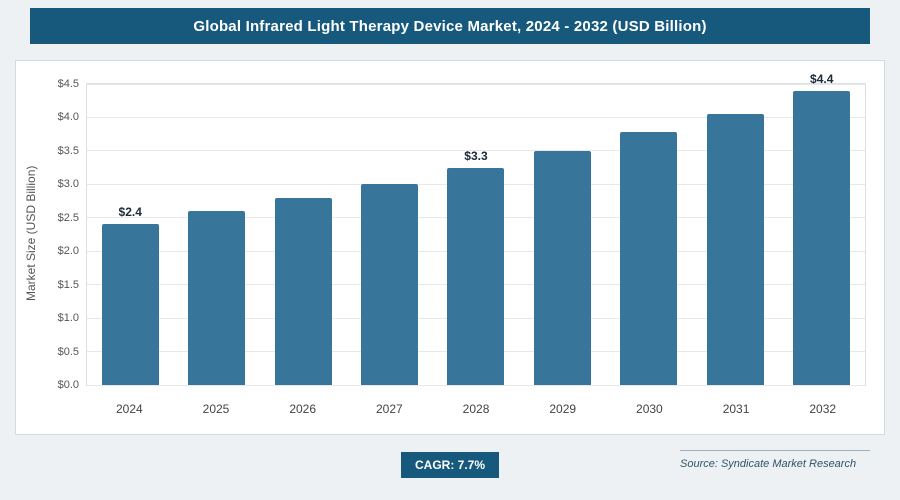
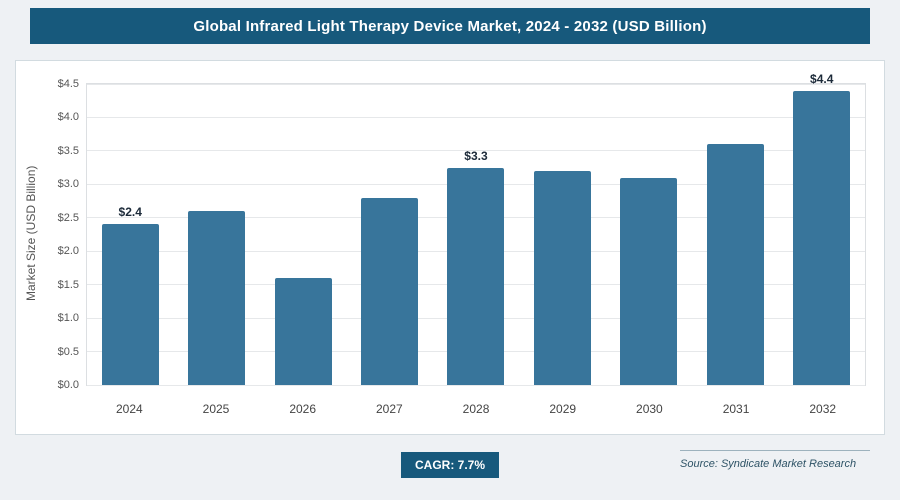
2026: $2.8 -> $1.6
2027: $3.0 -> $2.8
2029: $3.5 -> $3.2
2030: $3.8 -> $3.1
2031: $4.0 -> $3.6
